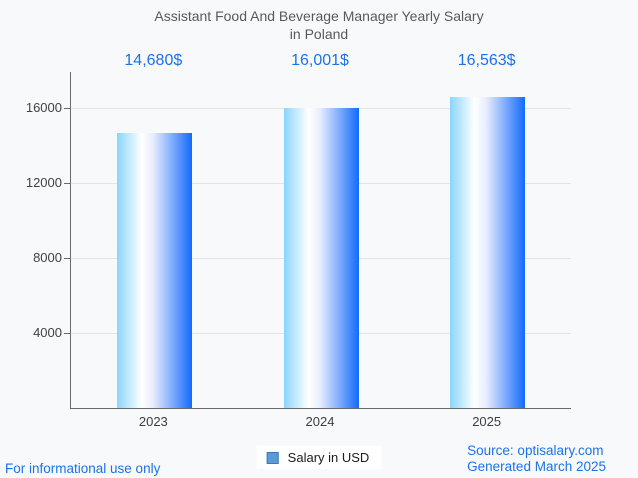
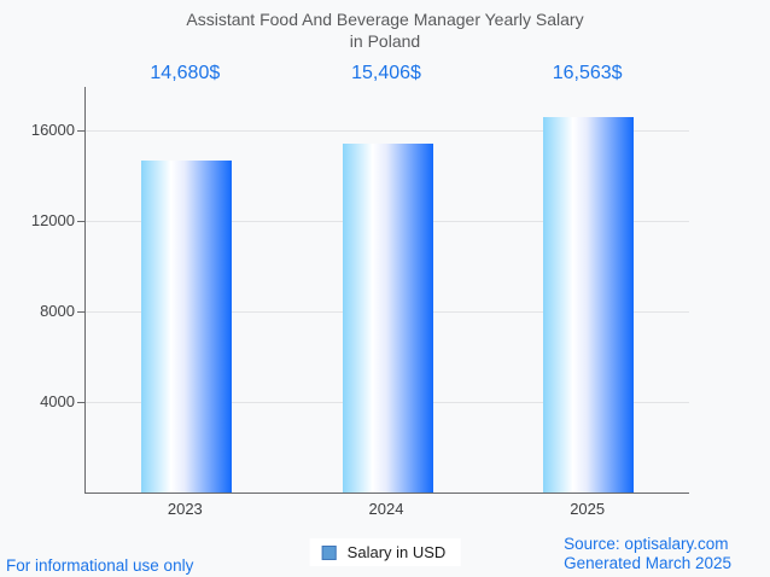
2024: 16,001 -> 15,406
